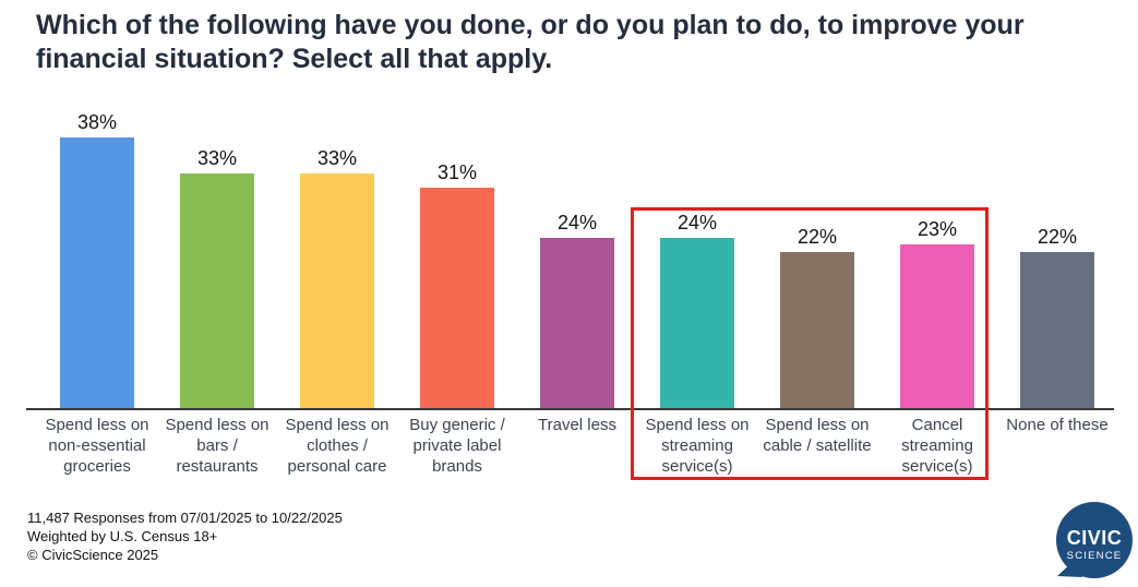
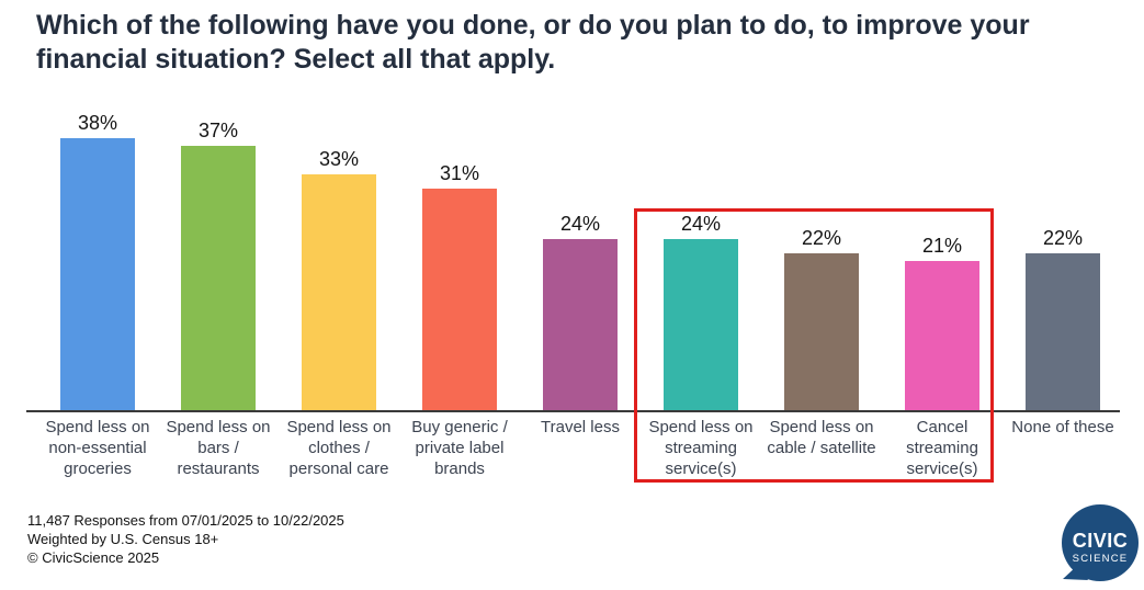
Spend less on bars / restaurants: 33% -> 37%
Cancel streaming service(s): 23% -> 21%
